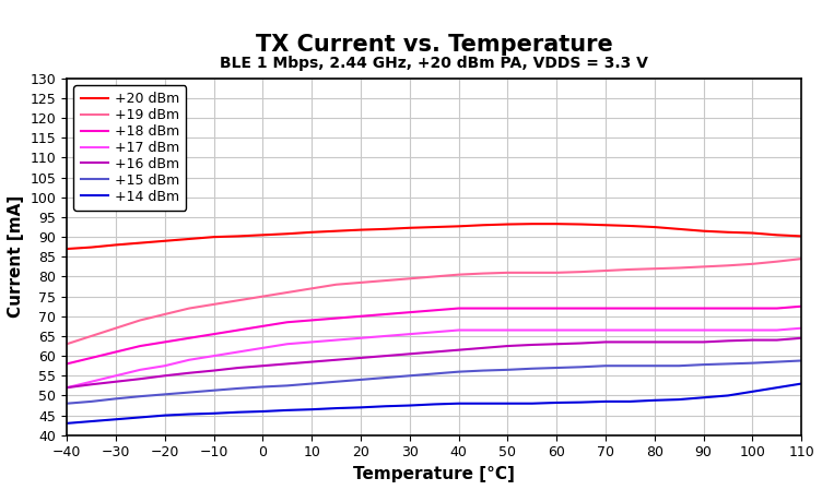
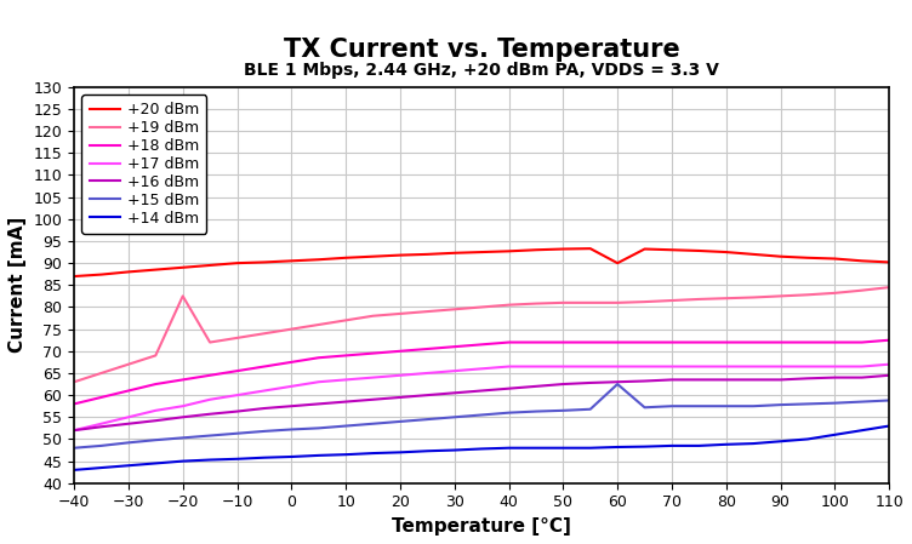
+19 dBm/−20: 70.5 -> 82.5
+20 dBm/60: 93.3 -> 90.0
+15 dBm/60: 57.0 -> 62.5
